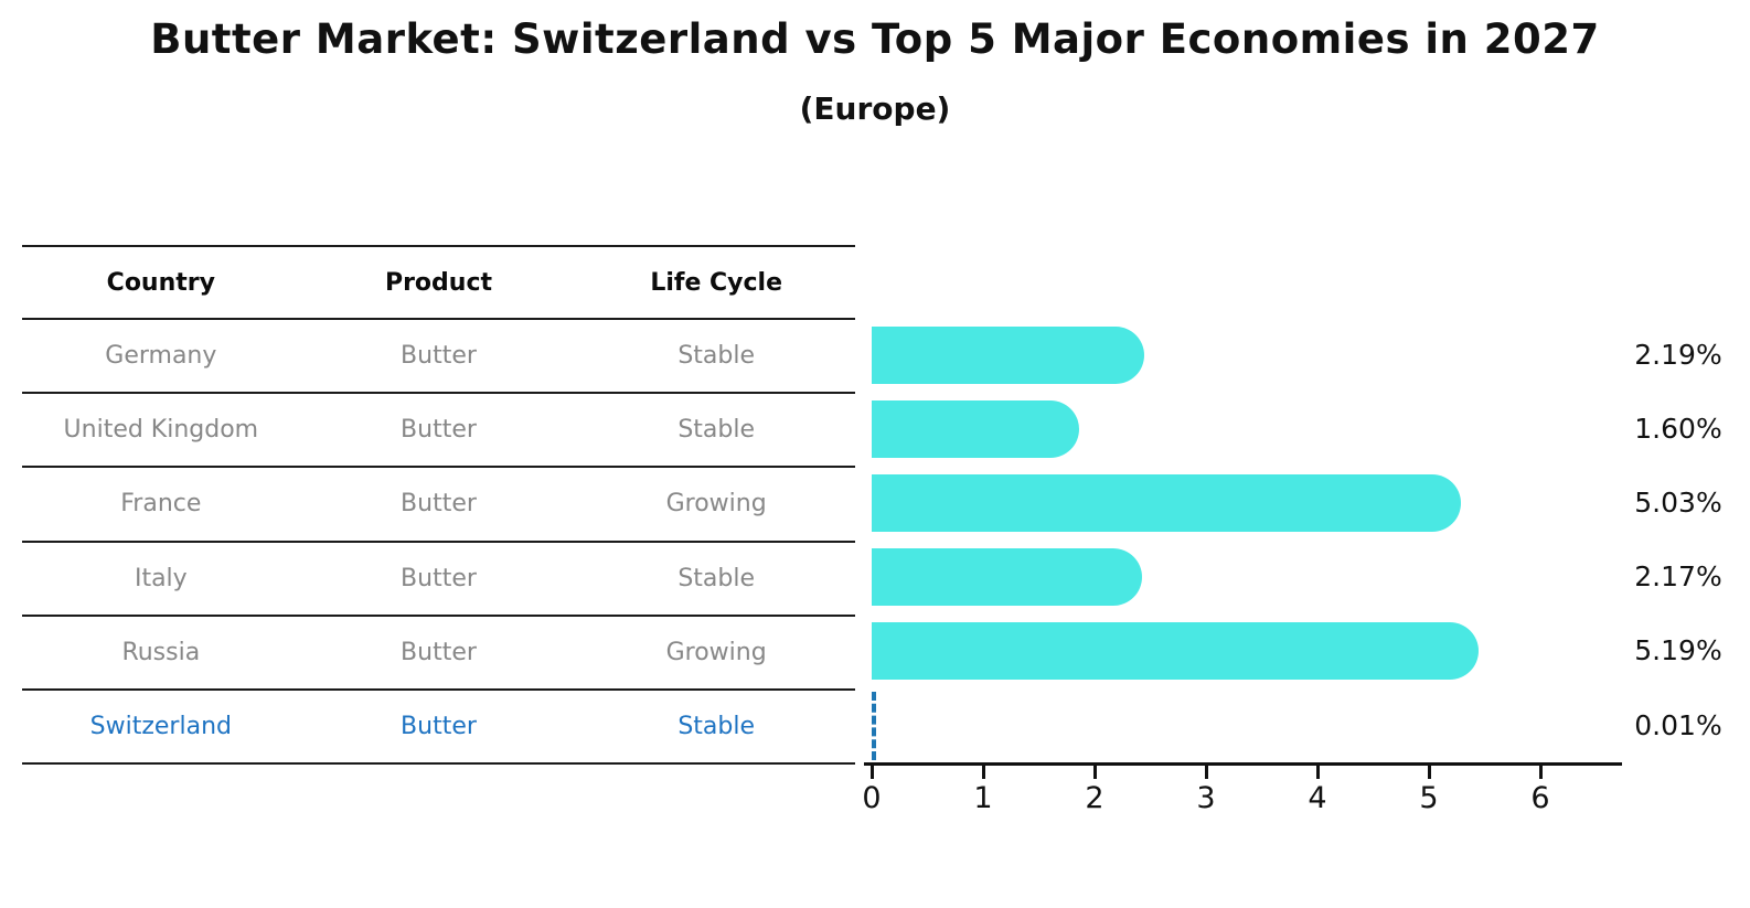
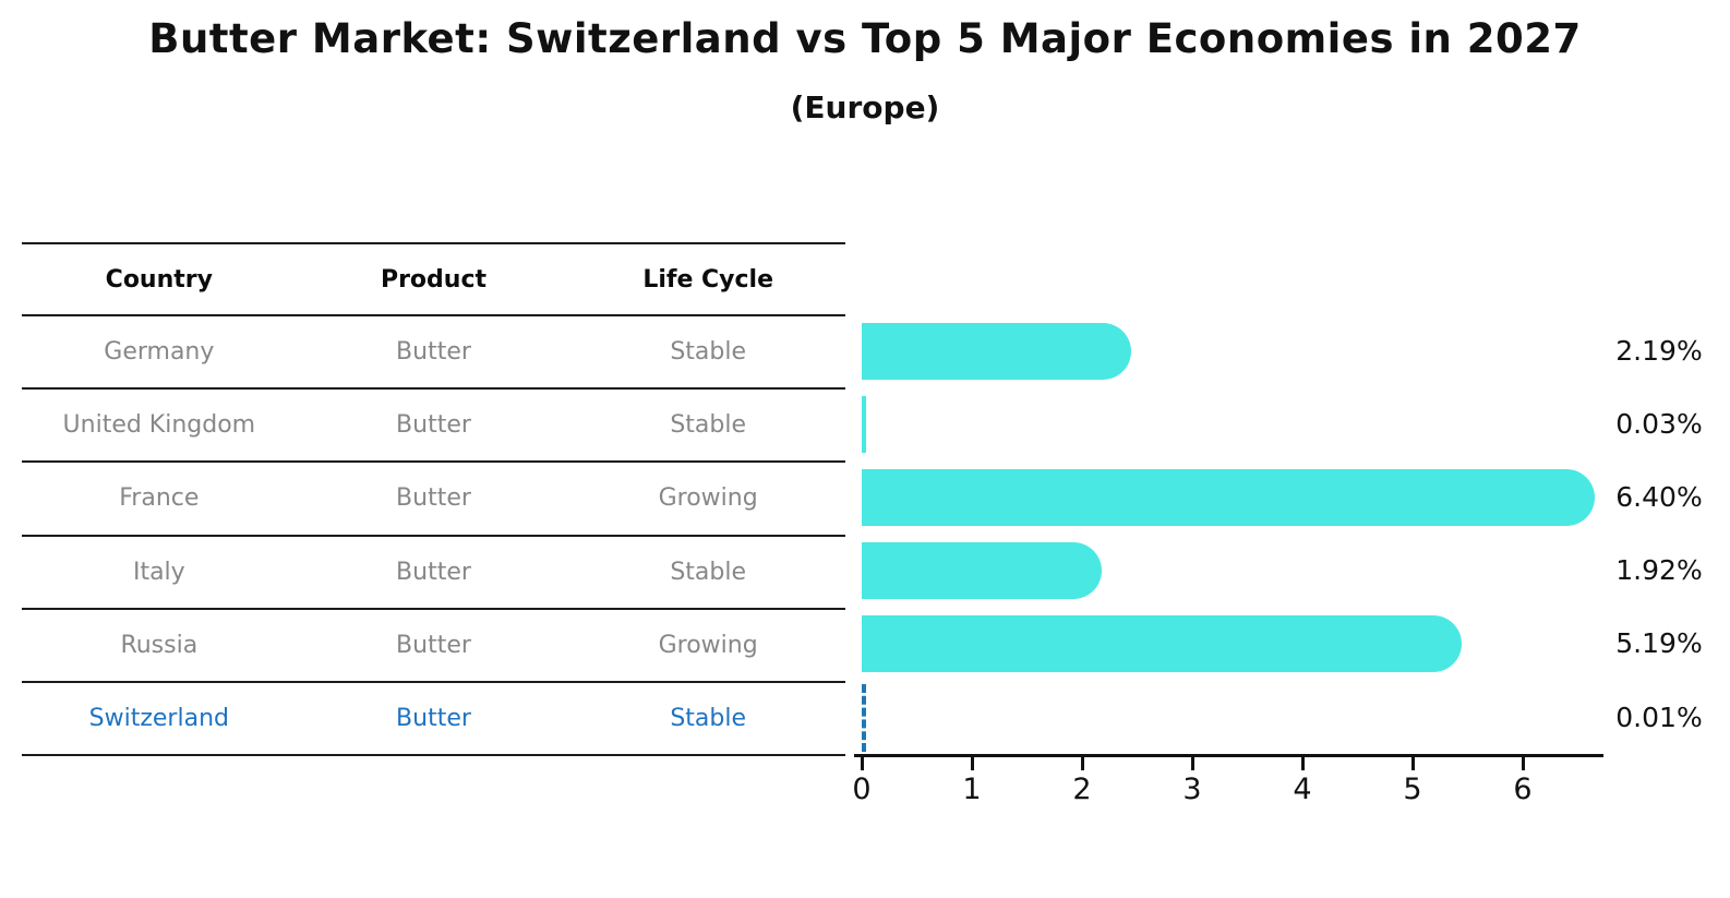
United Kingdom: 1.60% -> 0.03%
France: 5.03% -> 6.40%
Italy: 2.17% -> 1.92%
